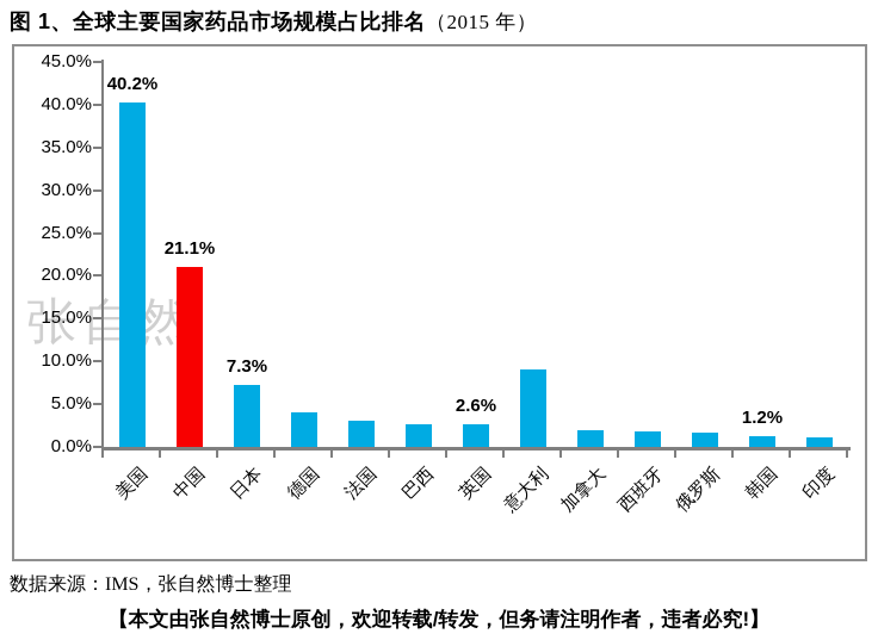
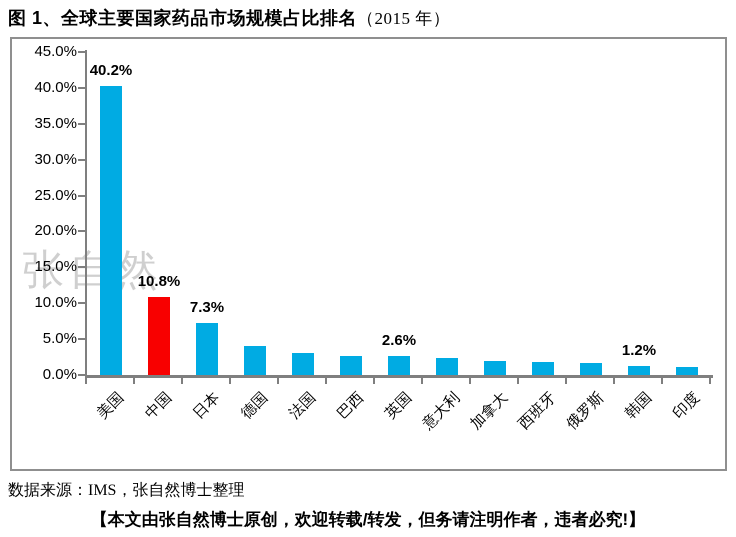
中国: 21.1% -> 10.8%
意大利: 9% -> 2%
